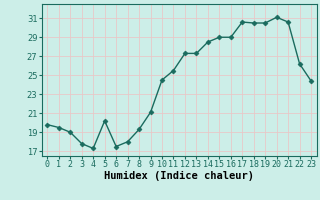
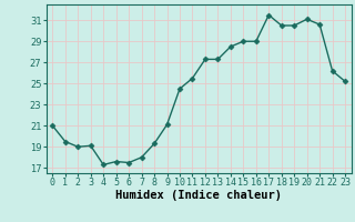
0: 19.8 -> 21.0
3: 17.8 -> 19.1
5: 20.2 -> 17.6
17: 30.6 -> 31.5
23: 24.4 -> 25.2
